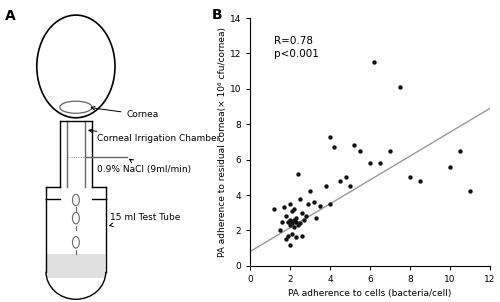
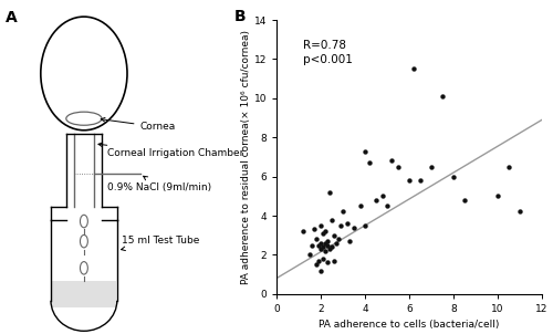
8: 5.0 -> 6.0
10: 5.6 -> 5.0
